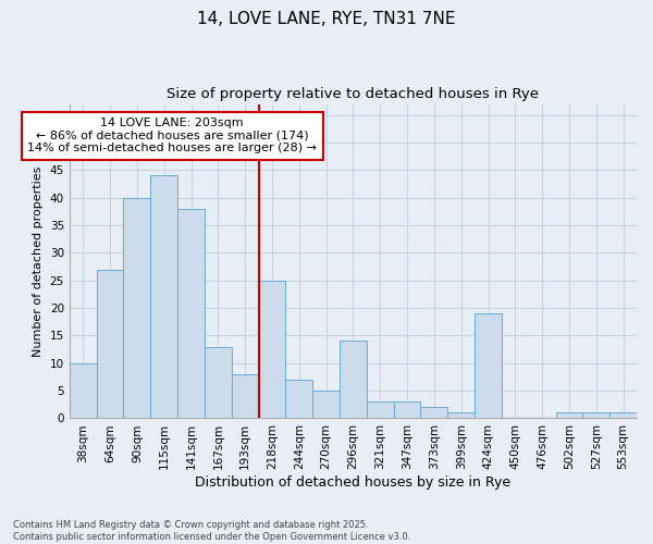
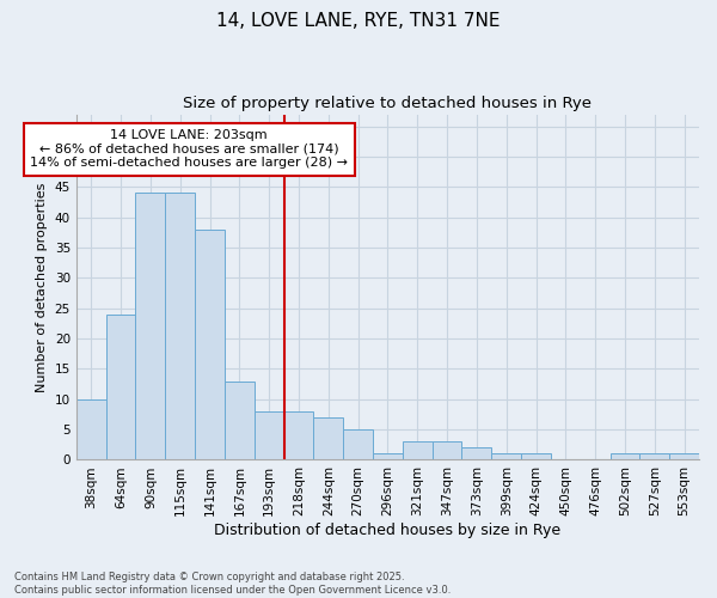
64sqm: 27 -> 24
90sqm: 40 -> 44
218sqm: 25 -> 8
296sqm: 14 -> 1
424sqm: 19 -> 1
